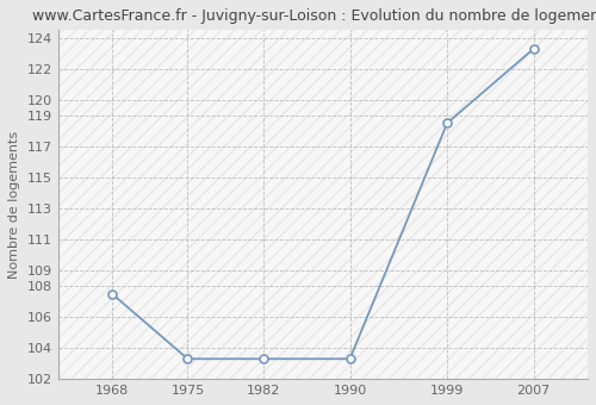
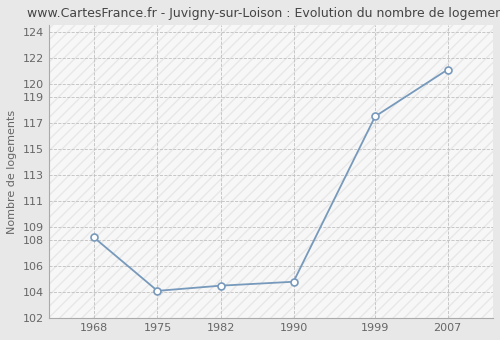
1968: 107.5 -> 108.2
1975: 103.3 -> 104.1
1982: 103.3 -> 104.5
1990: 103.3 -> 104.8
1999: 118.5 -> 117.5
2007: 123.3 -> 121.1
